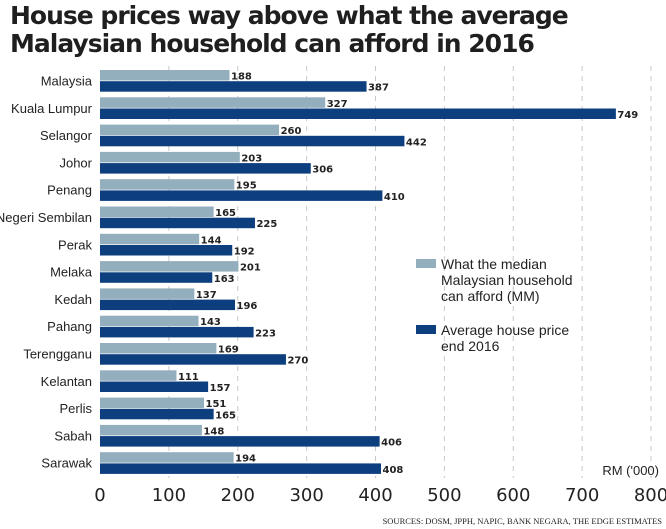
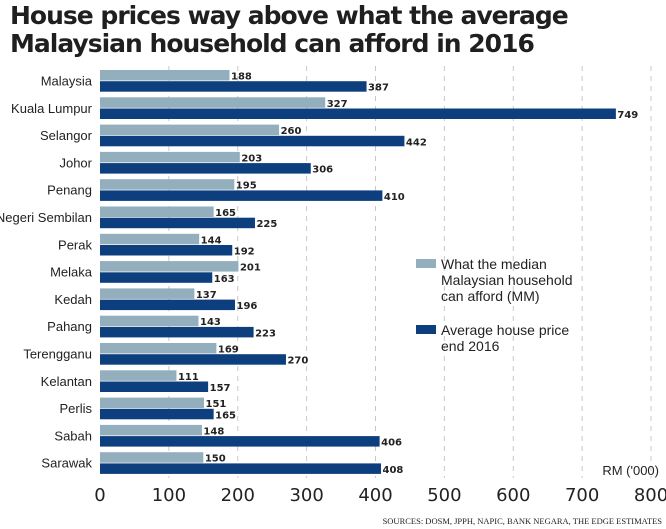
What the median Malaysian household can afford (MM)/Sarawak: 194 -> 150
